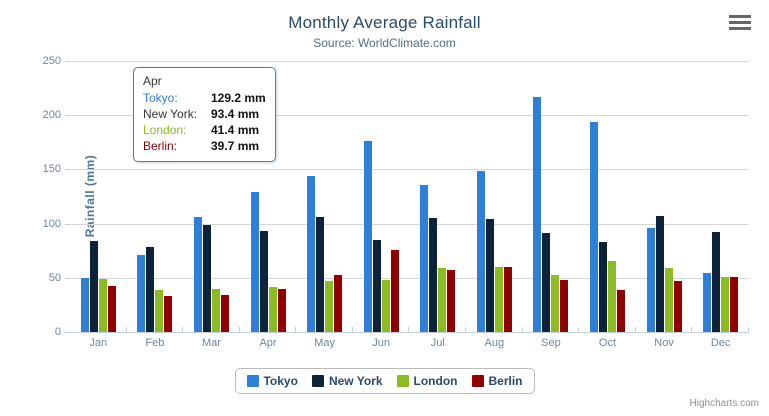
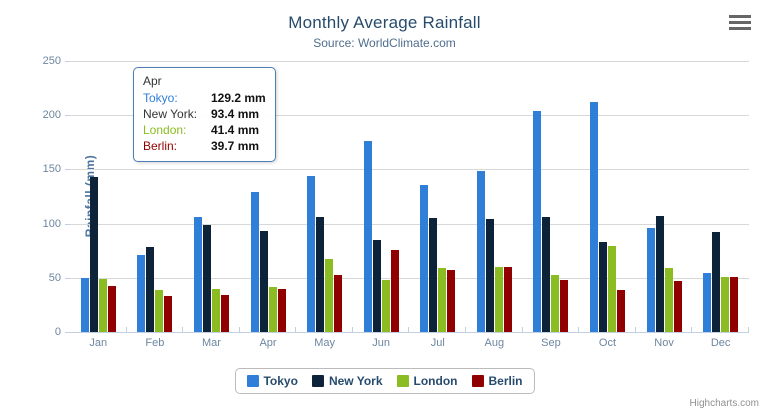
New York/Jan: 84 -> 143
London/May: 47 -> 67
Tokyo/Sep: 216 -> 204
New York/Sep: 91 -> 106
Tokyo/Oct: 194 -> 212
London/Oct: 65 -> 79
